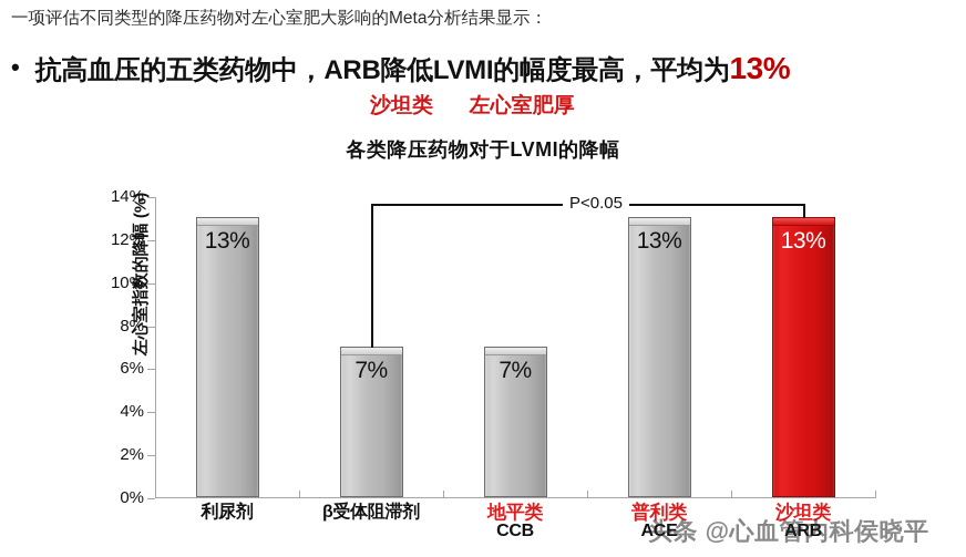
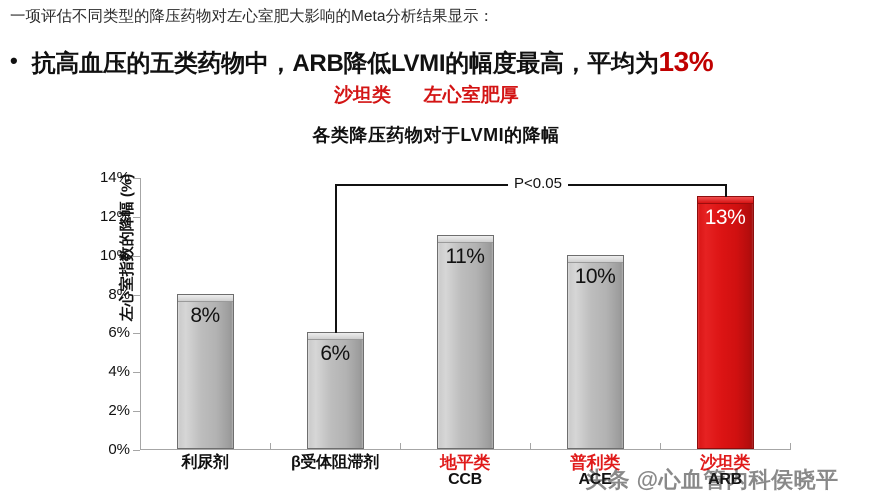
利尿剂: 13% -> 8%
β受体阻滞剂: 7% -> 6%
CCB: 7% -> 11%
ACE: 13% -> 10%
